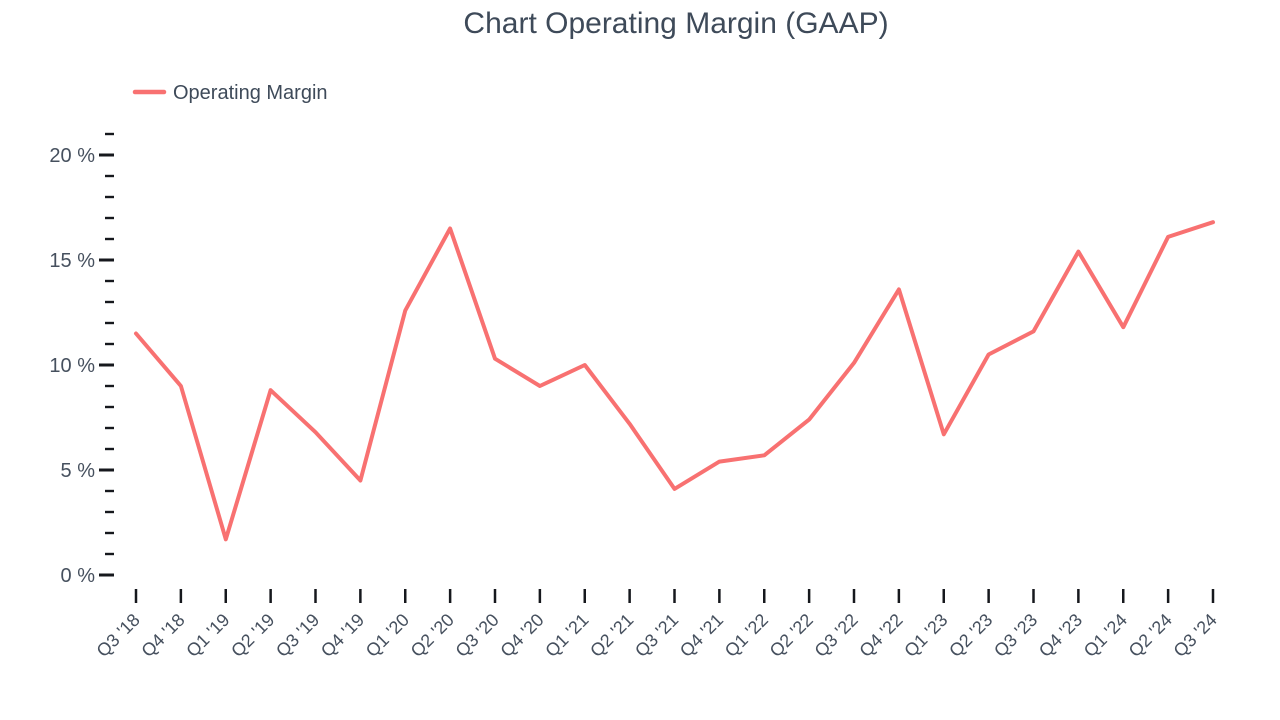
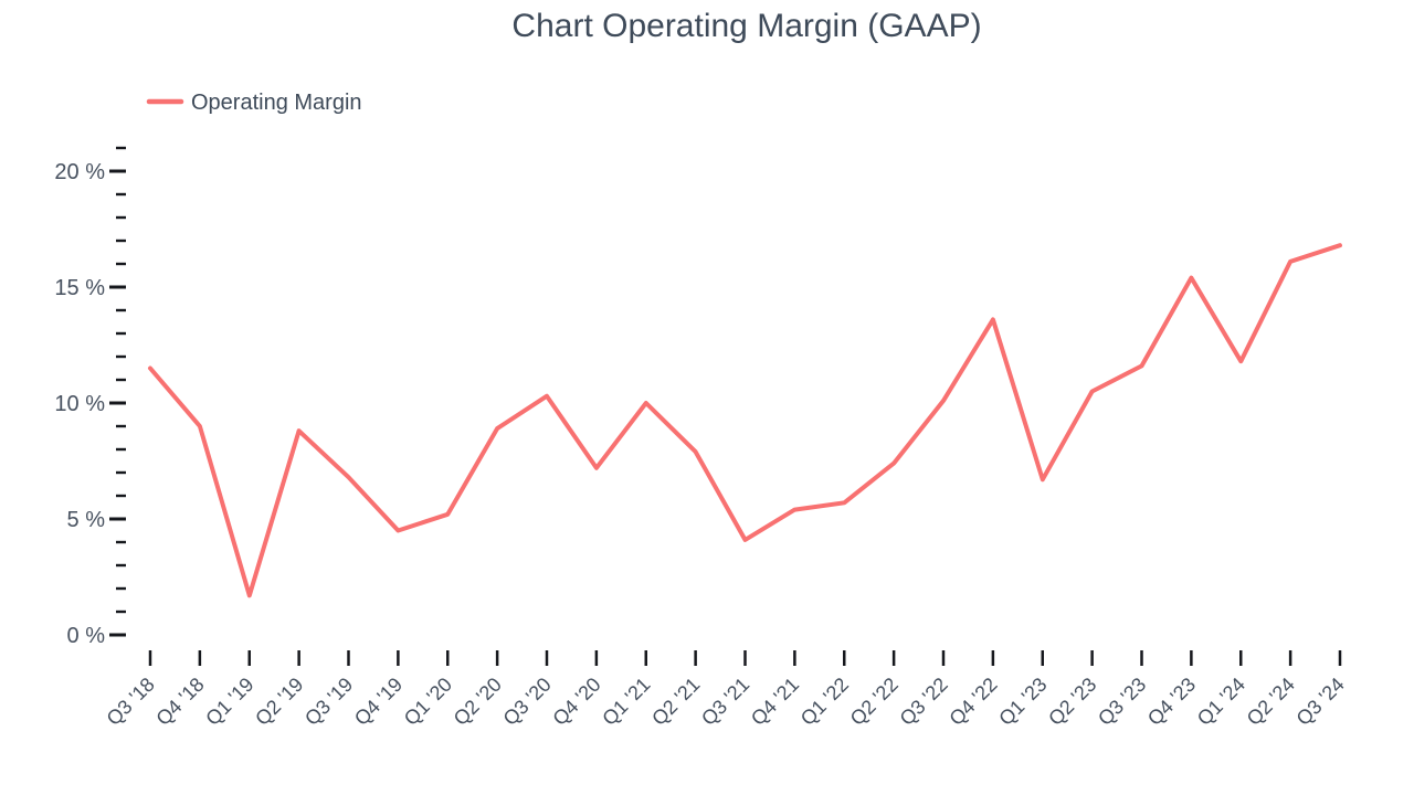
Q1 '20: 12.6% -> 5.2%
Q2 '20: 16.5% -> 8.9%
Q4 '20: 9.0% -> 7.2%
Q2 '21: 7.2% -> 7.9%
